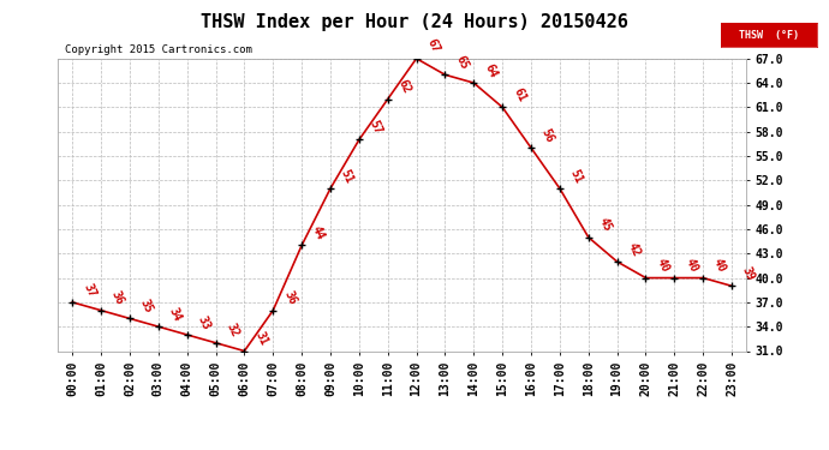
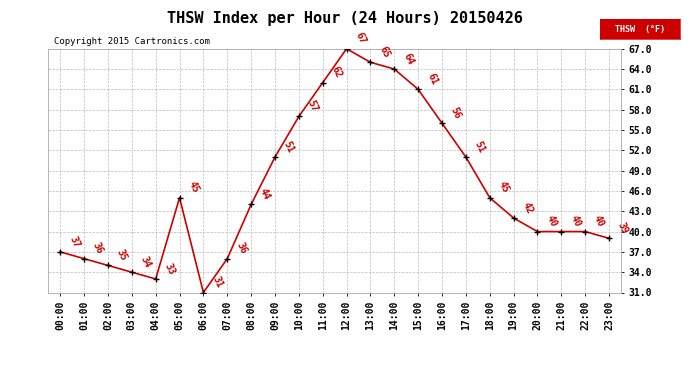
05:00: 32 -> 45
